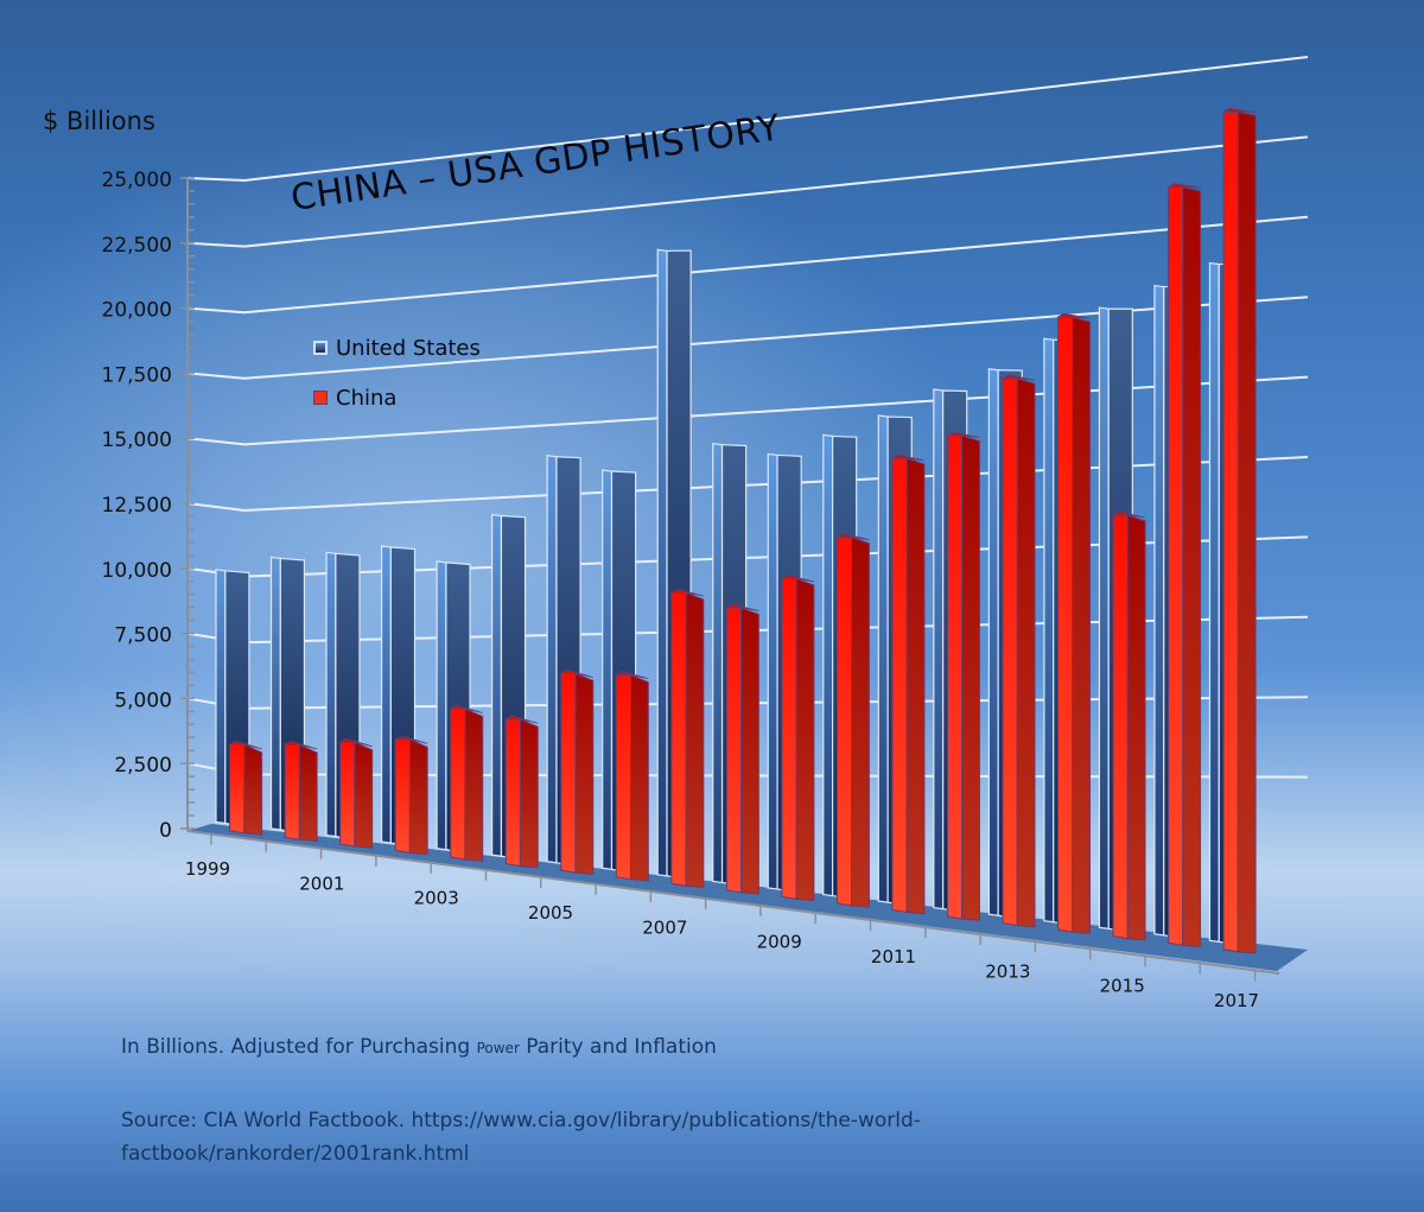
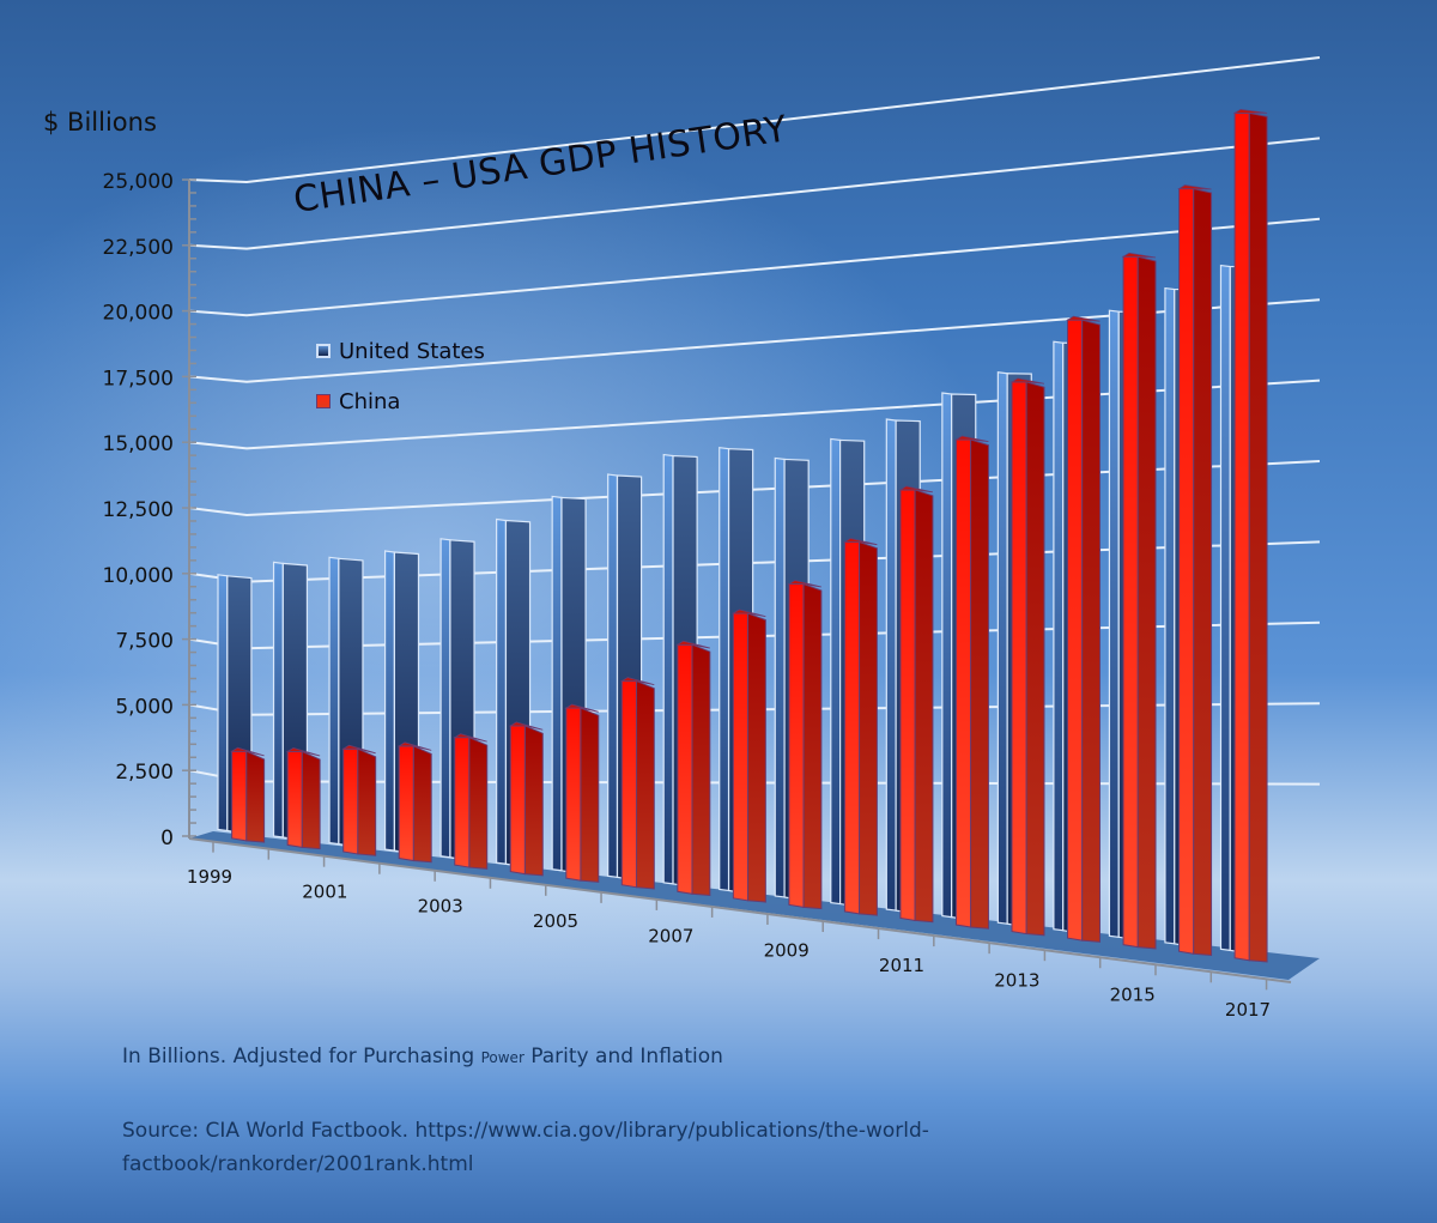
United States/2003: 10400 -> 11400
China/2003: 5400 -> 4600
United States/2005: 14400 -> 13100
China/2005: 7000 -> 6000
United States/2007: 21700 -> 14700
China/2007: 10100 -> 8500
China/2011: 15000 -> 14100
China/2015: 13400 -> 21700
